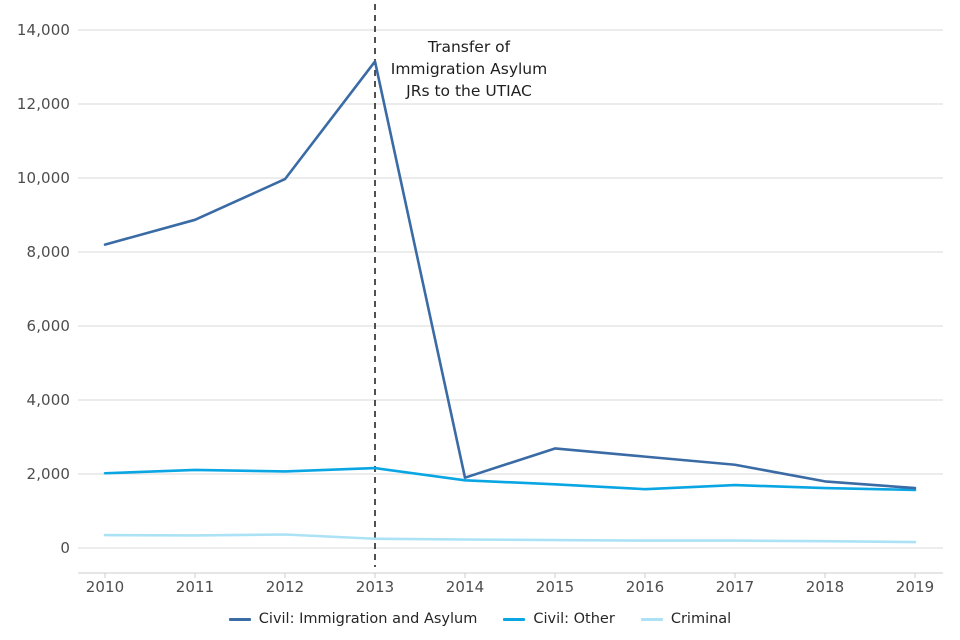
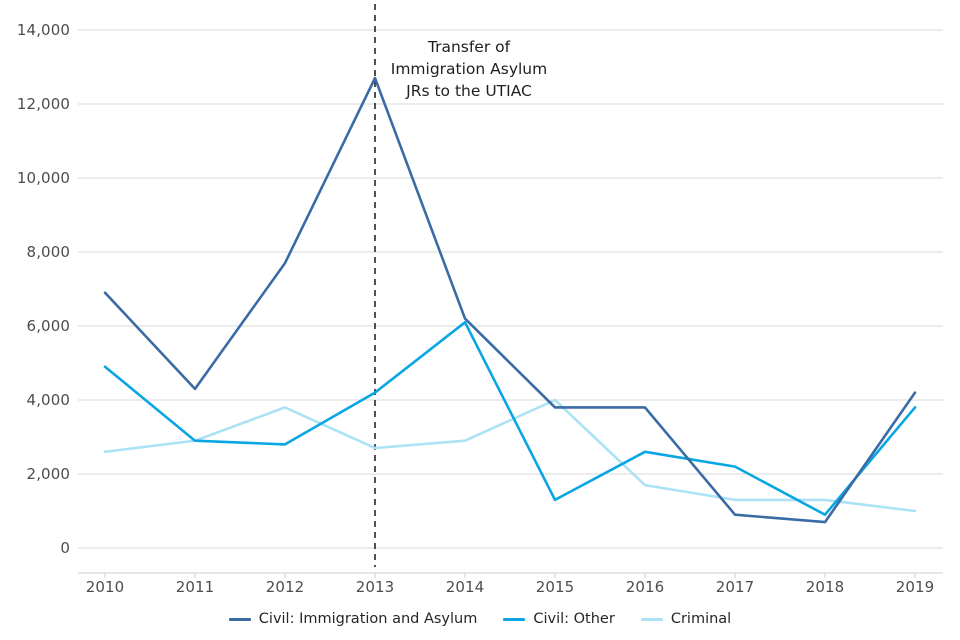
Civil: Immigration and Asylum/2010: 8200 -> 6900
Civil: Other/2010: 2000 -> 4900
Criminal/2010: 400 -> 2600
Civil: Immigration and Asylum/2011: 8900 -> 4300
Civil: Other/2011: 2100 -> 2900
Criminal/2011: 300 -> 2900
Civil: Immigration and Asylum/2012: 10000 -> 7700
Civil: Other/2012: 2100 -> 2800
Criminal/2012: 400 -> 3800
Civil: Immigration and Asylum/2013: 13200 -> 12700
Civil: Other/2013: 2200 -> 4200
Criminal/2013: 200 -> 2700
Civil: Immigration and Asylum/2014: 1900 -> 6200
Civil: Other/2014: 1800 -> 6100
Criminal/2014: 200 -> 2900
Civil: Immigration and Asylum/2015: 2700 -> 3800
Civil: Other/2015: 1700 -> 1300
Criminal/2015: 200 -> 4000
Civil: Immigration and Asylum/2016: 2500 -> 3800
Civil: Other/2016: 1600 -> 2600
Criminal/2016: 200 -> 1700
Civil: Immigration and Asylum/2017: 2200 -> 900
Civil: Other/2017: 1700 -> 2200
Criminal/2017: 200 -> 1300
Civil: Immigration and Asylum/2018: 1800 -> 700
Civil: Other/2018: 1600 -> 900
Criminal/2018: 200 -> 1300
Civil: Immigration and Asylum/2019: 1600 -> 4200
Civil: Other/2019: 1600 -> 3800
Criminal/2019: 200 -> 1000
